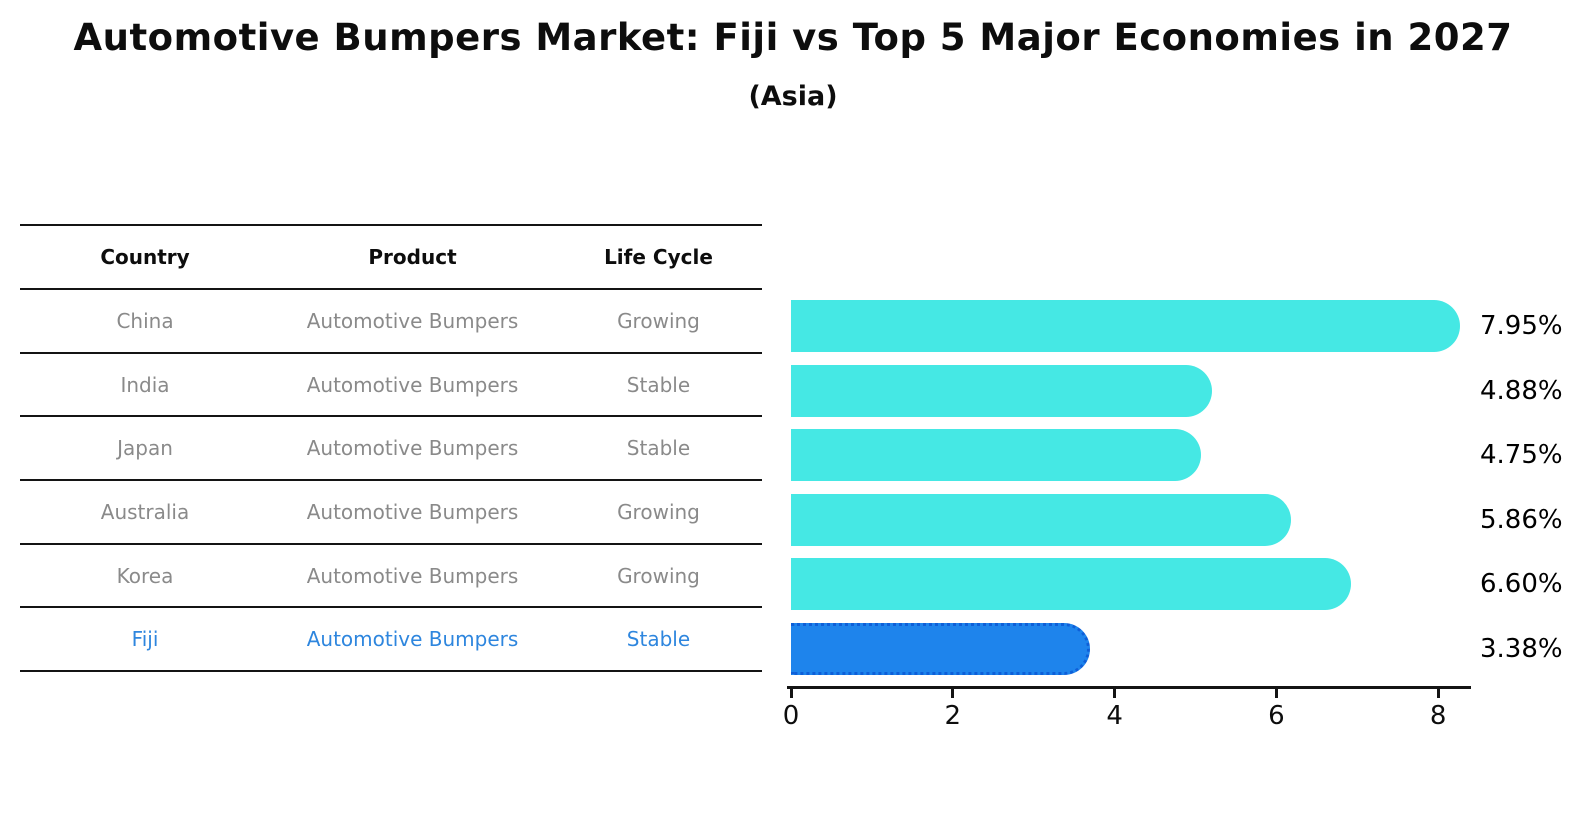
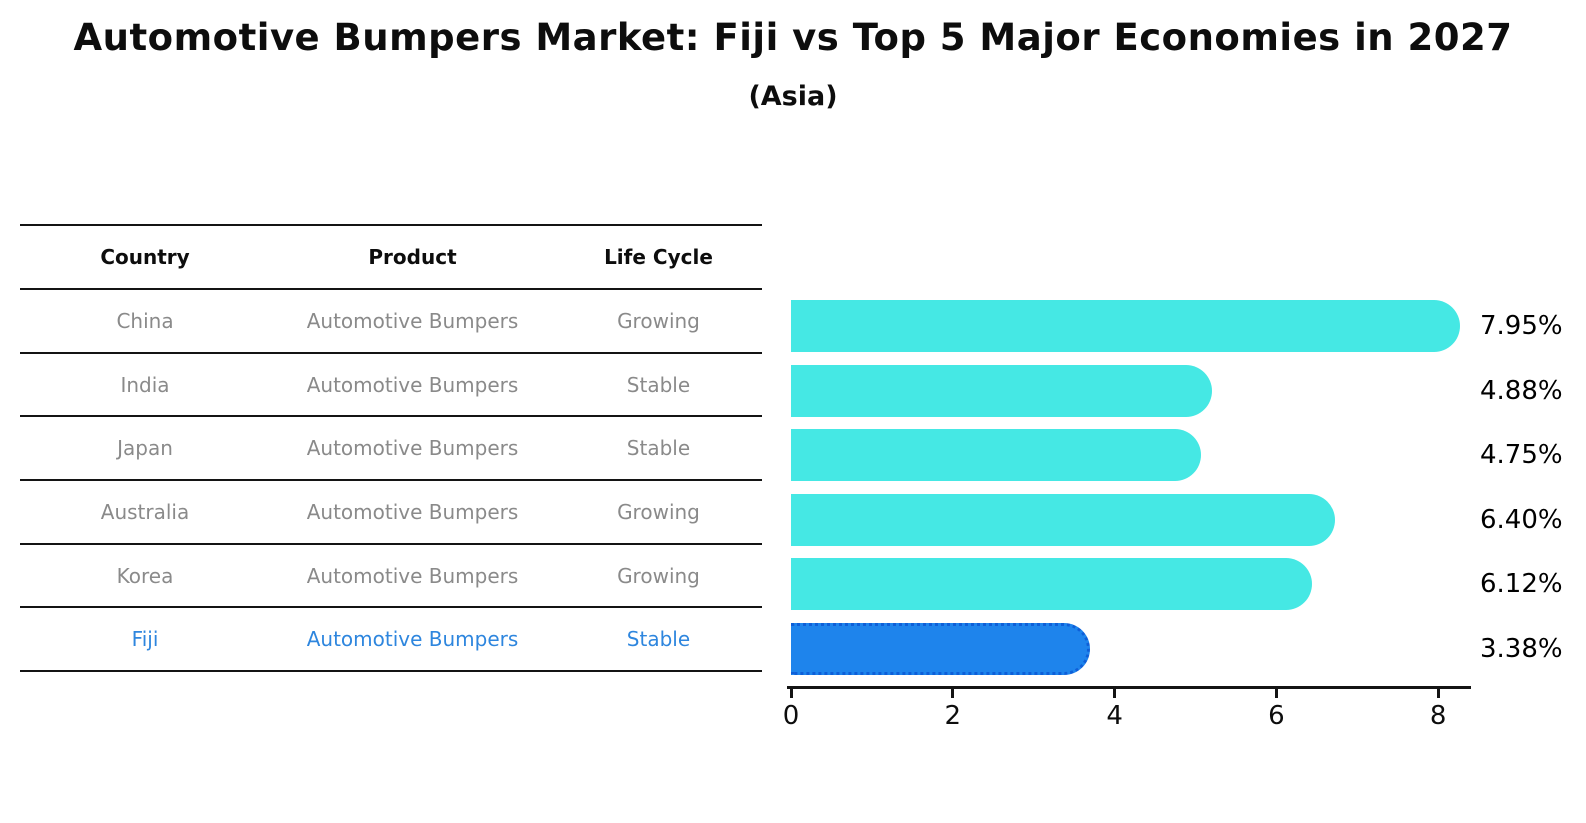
Australia: 5.86% -> 6.40%
Korea: 6.60% -> 6.12%
